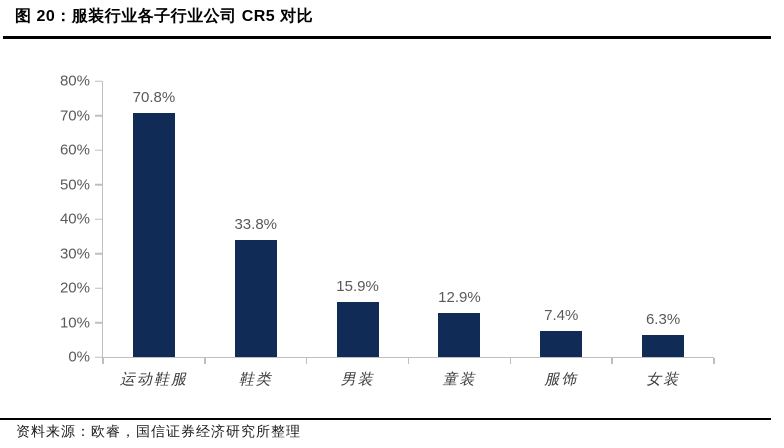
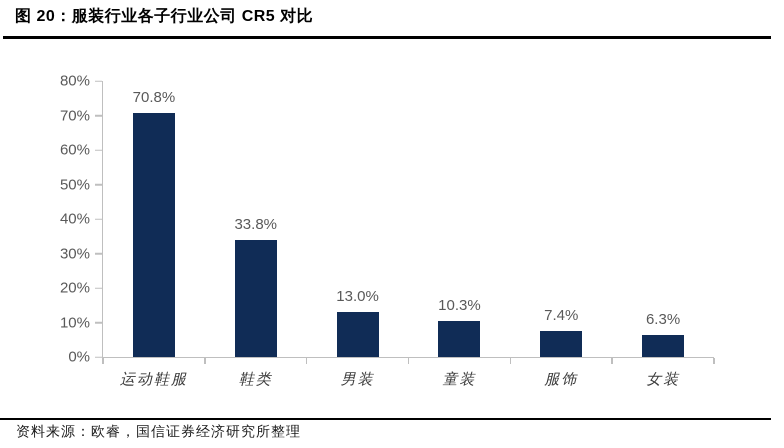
男装: 15.9% -> 13.0%
童装: 12.9% -> 10.3%
